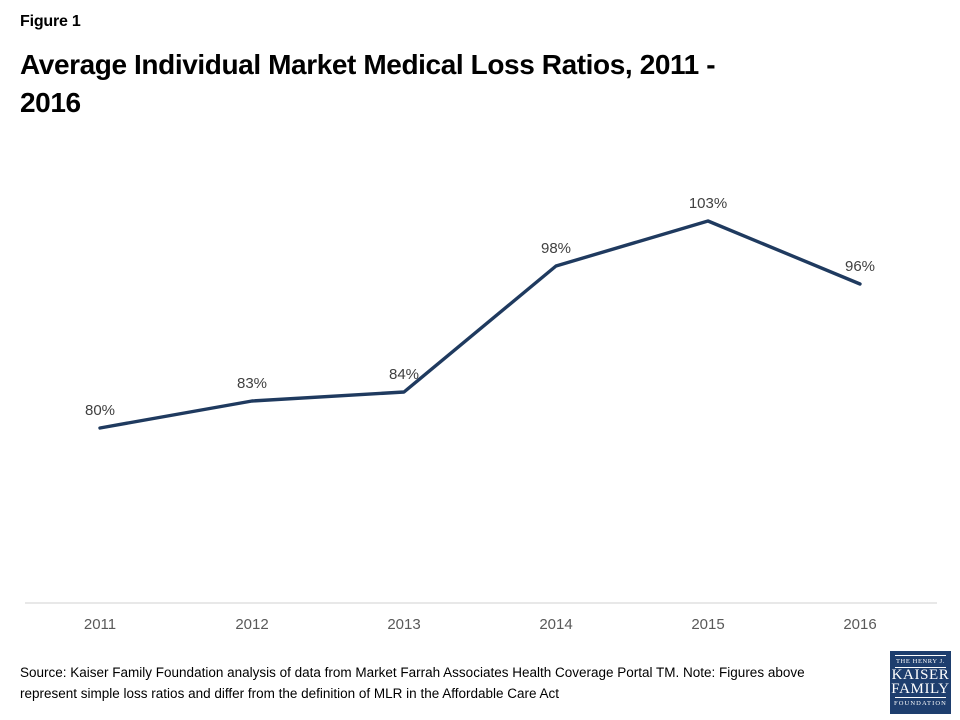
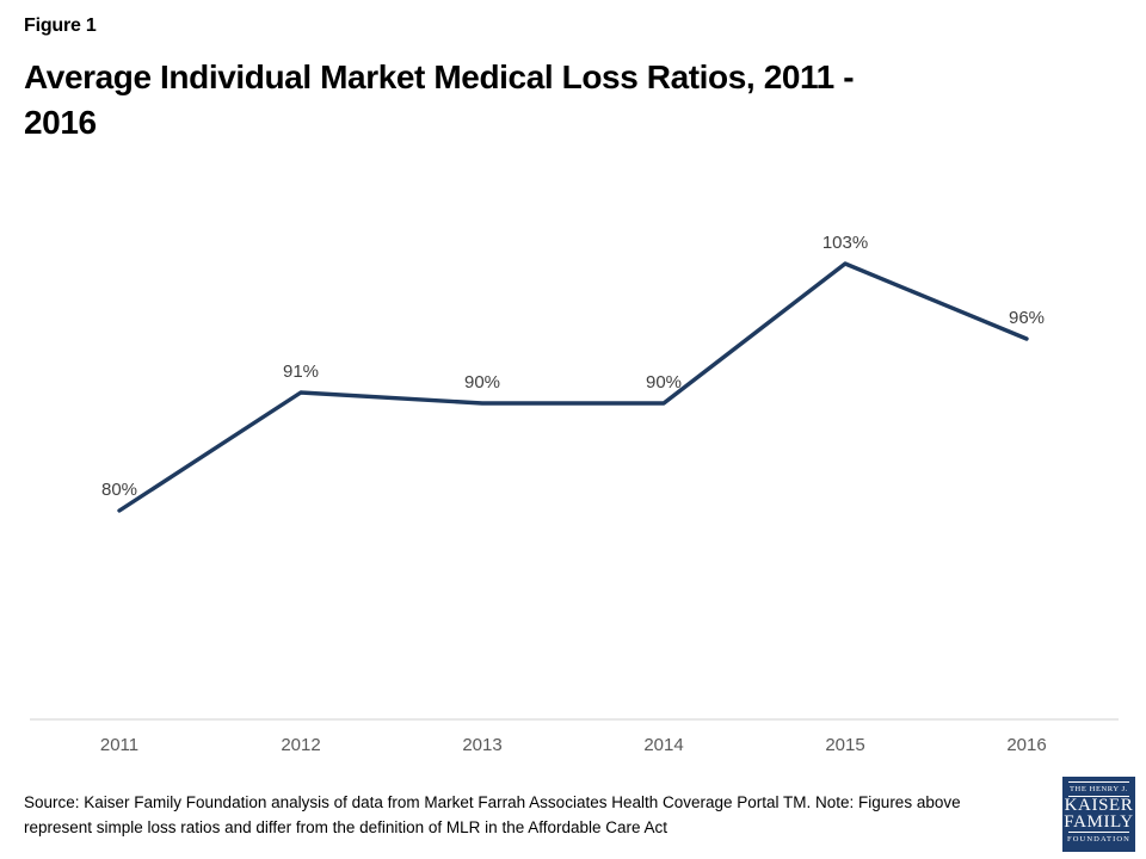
2012: 83% -> 91%
2013: 84% -> 90%
2014: 98% -> 90%
